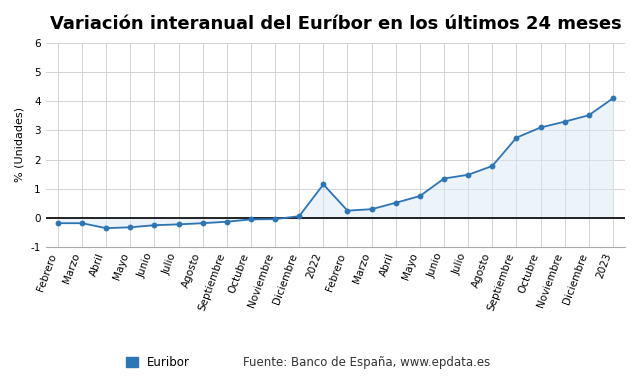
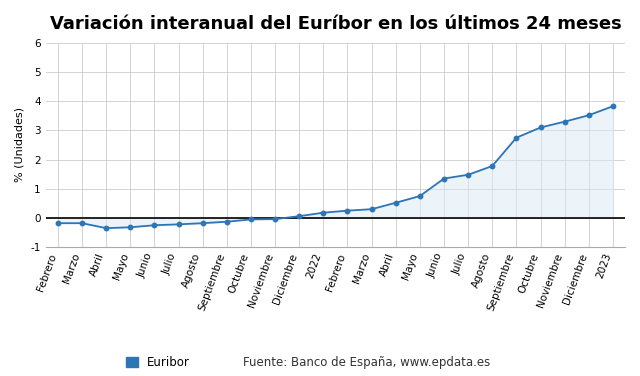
2022: 1.15 -> 0.18
2023: 4.10 -> 3.83
